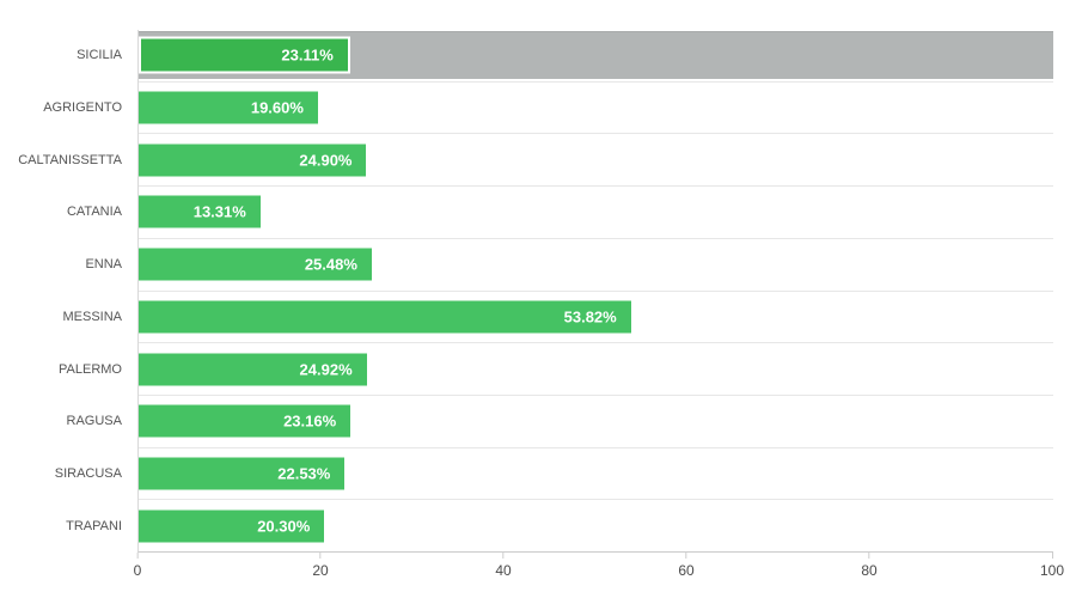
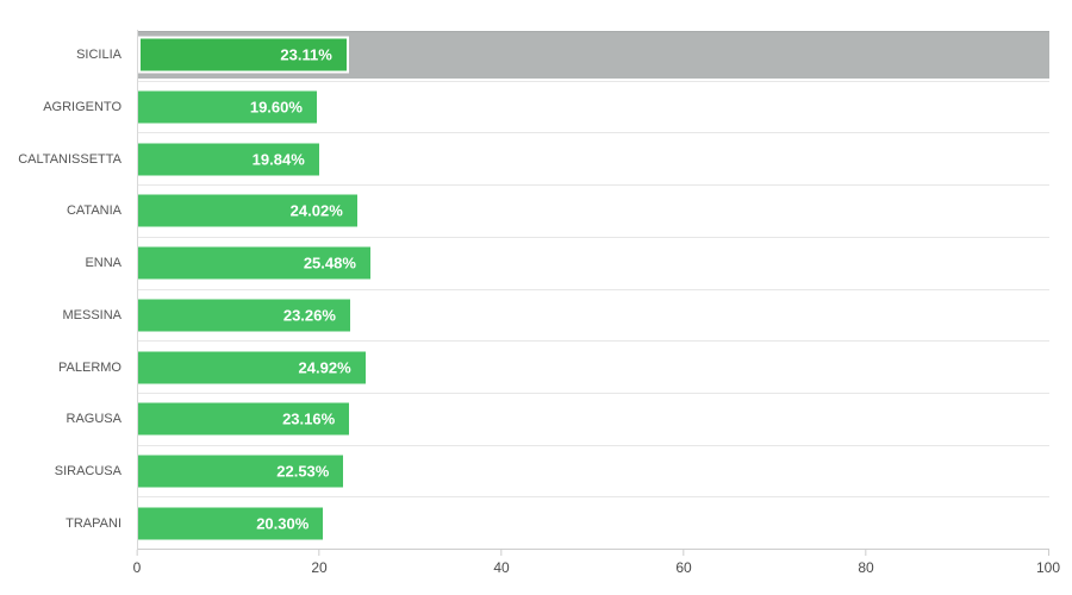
CALTANISSETTA: 24.90% -> 19.84%
CATANIA: 13.31% -> 24.02%
MESSINA: 53.82% -> 23.26%
